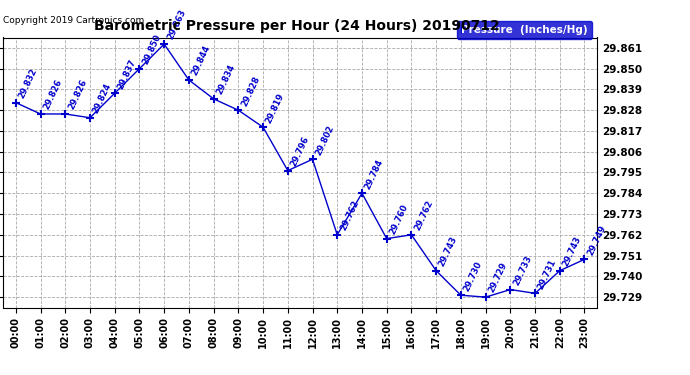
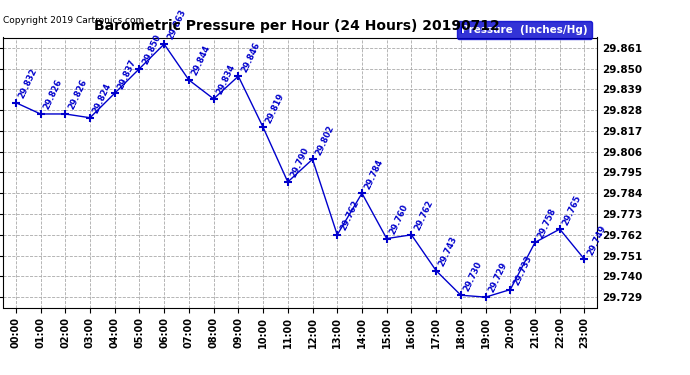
09:00: 29.828 -> 29.846
11:00: 29.796 -> 29.790
21:00: 29.731 -> 29.758
22:00: 29.743 -> 29.765
